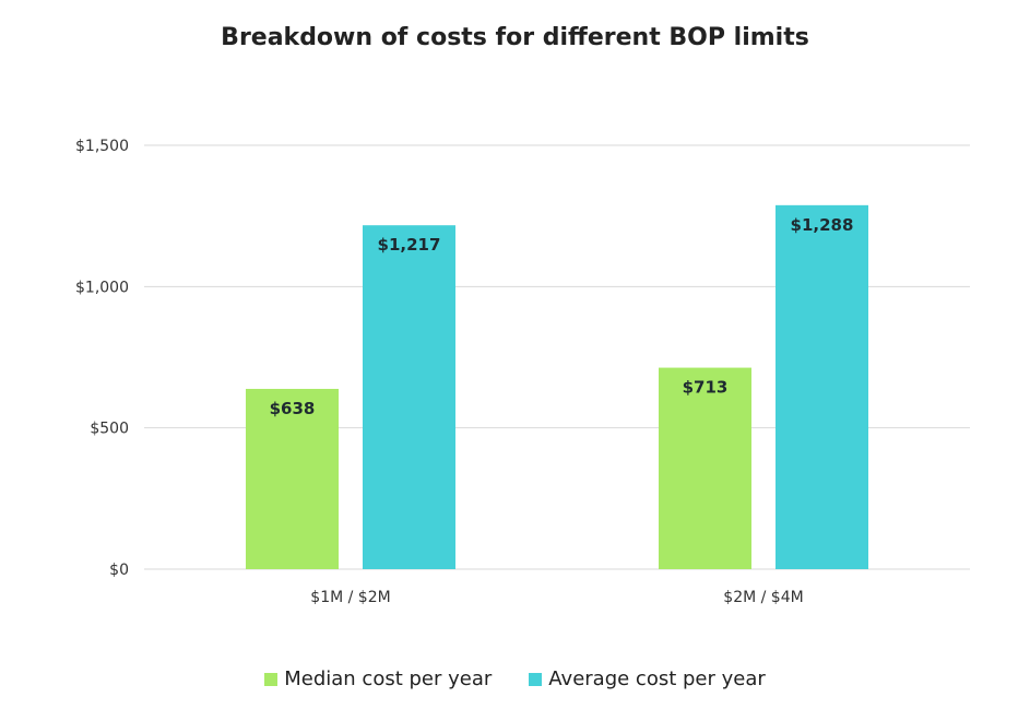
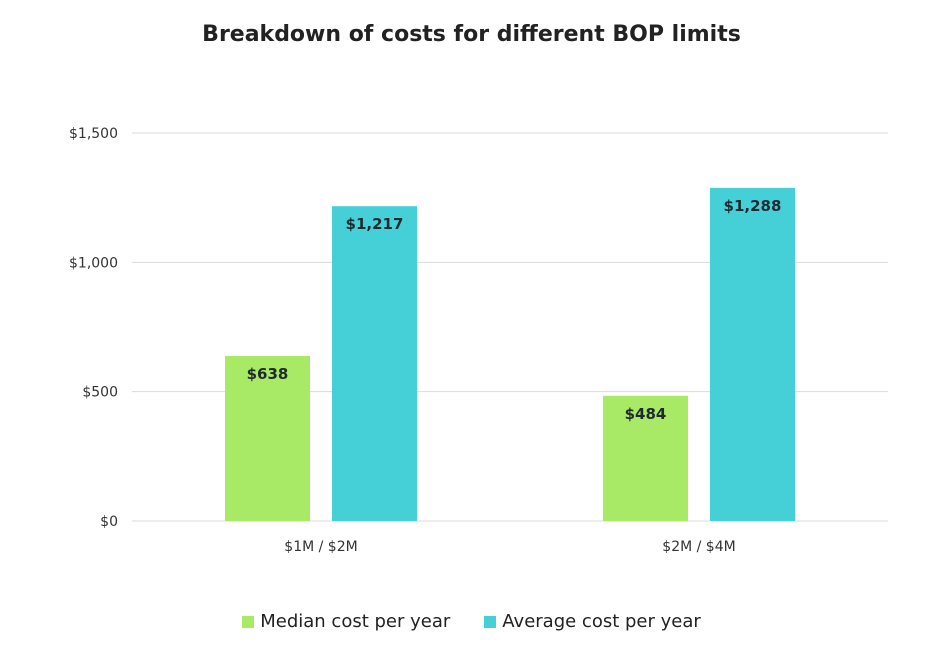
Median cost per year/$2M / $4M: $713 -> $484
